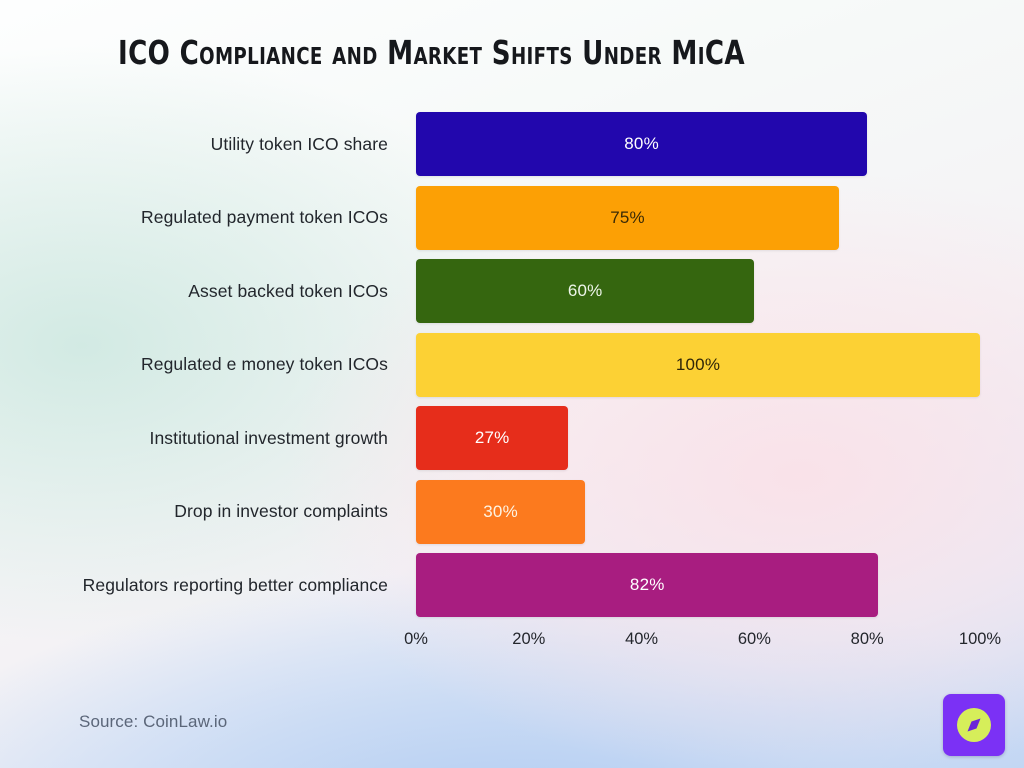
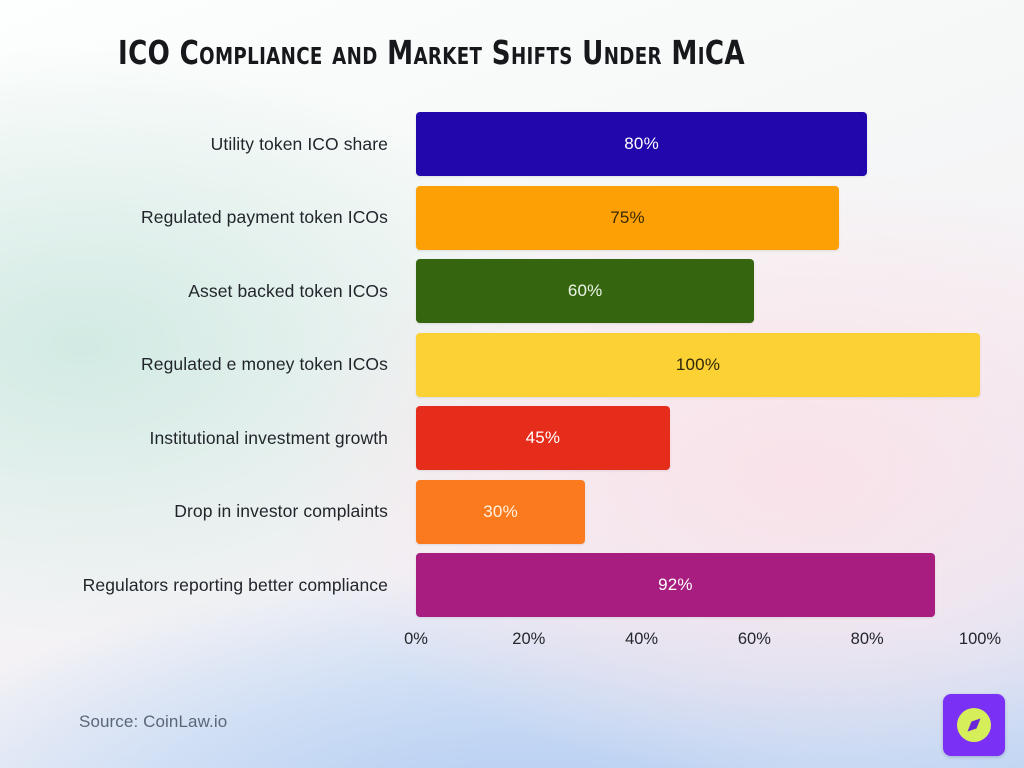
Institutional investment growth: 27% -> 45%
Regulators reporting better compliance: 82% -> 92%
